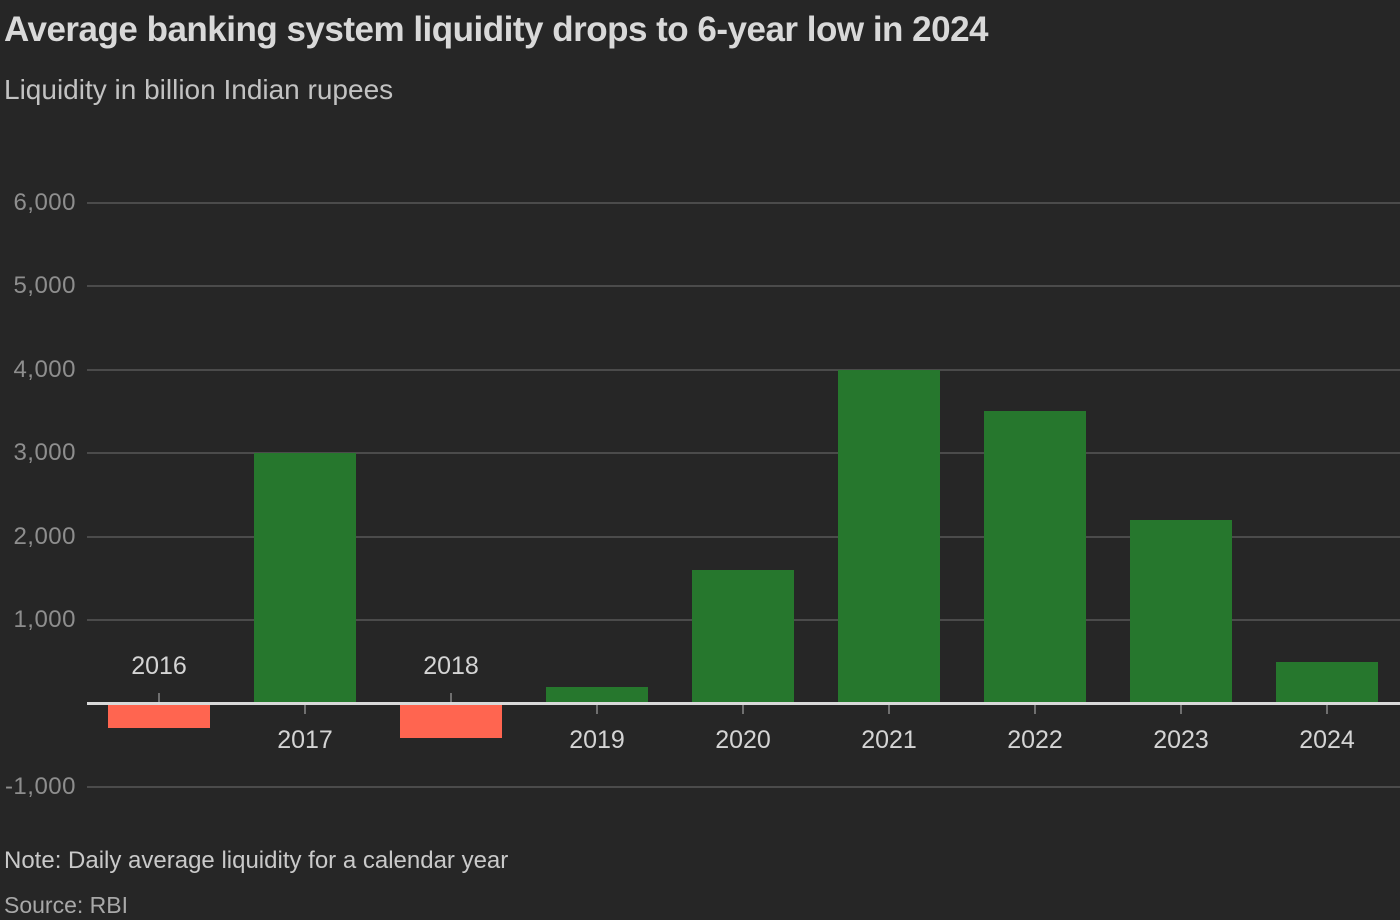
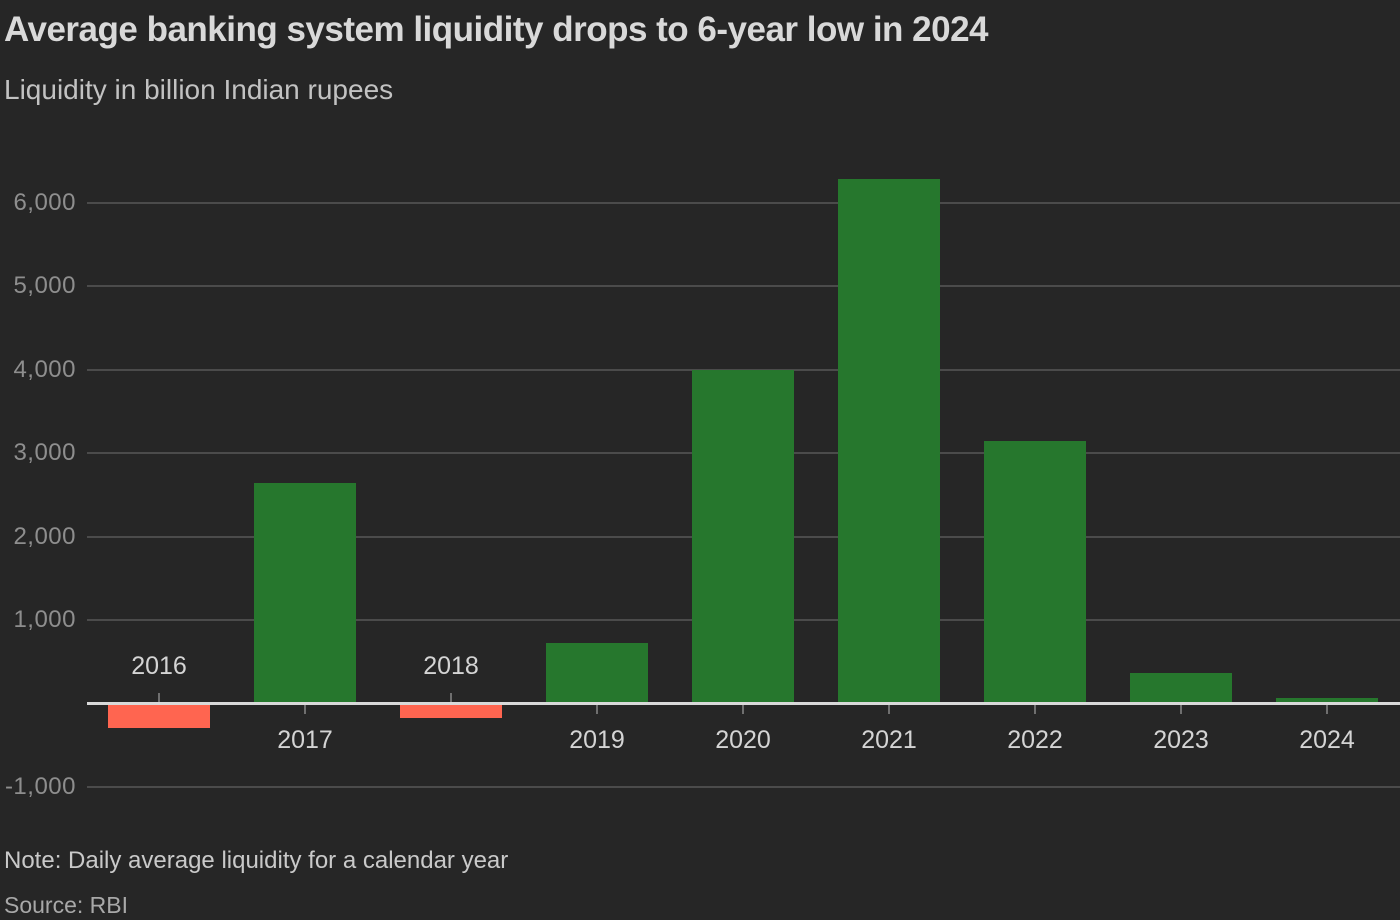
2017: 3000 -> 2600
2018: -400 -> -200
2019: 200 -> 700
2020: 1600 -> 4000
2021: 4000 -> 6300
2022: 3500 -> 3100
2023: 2200 -> 400
2024: 500 -> 100
